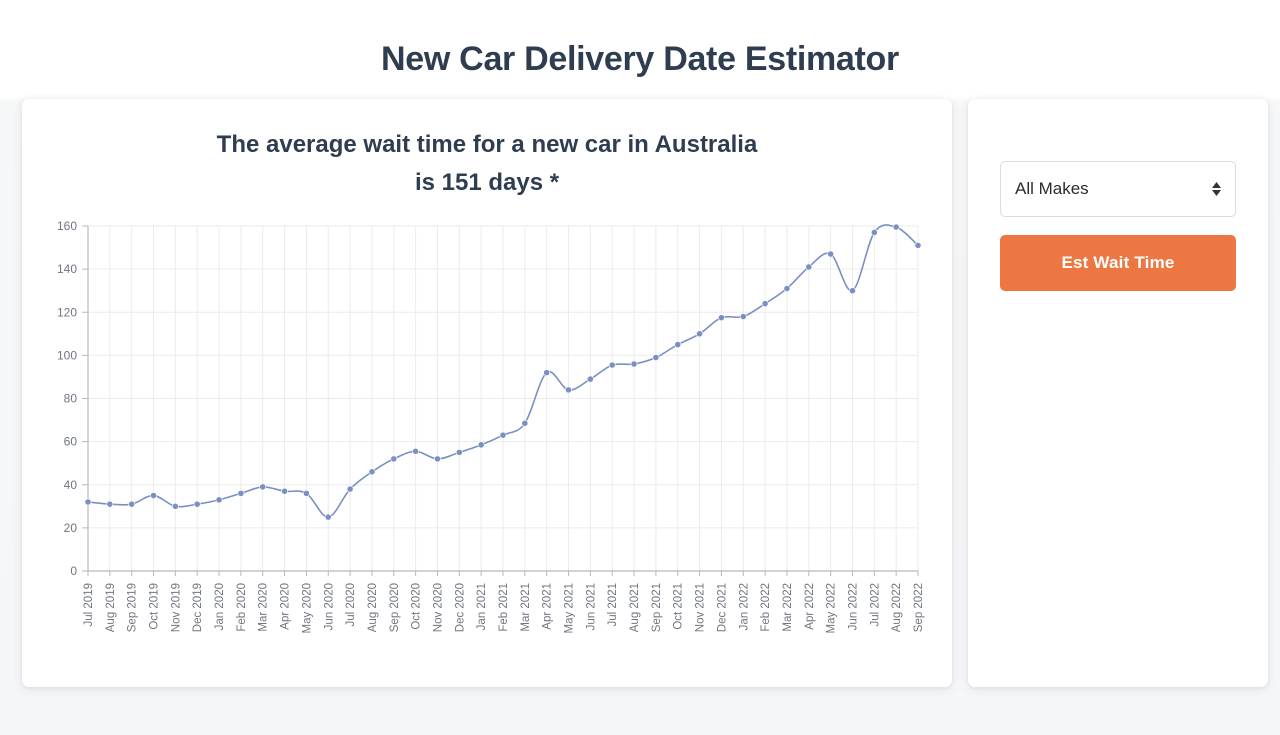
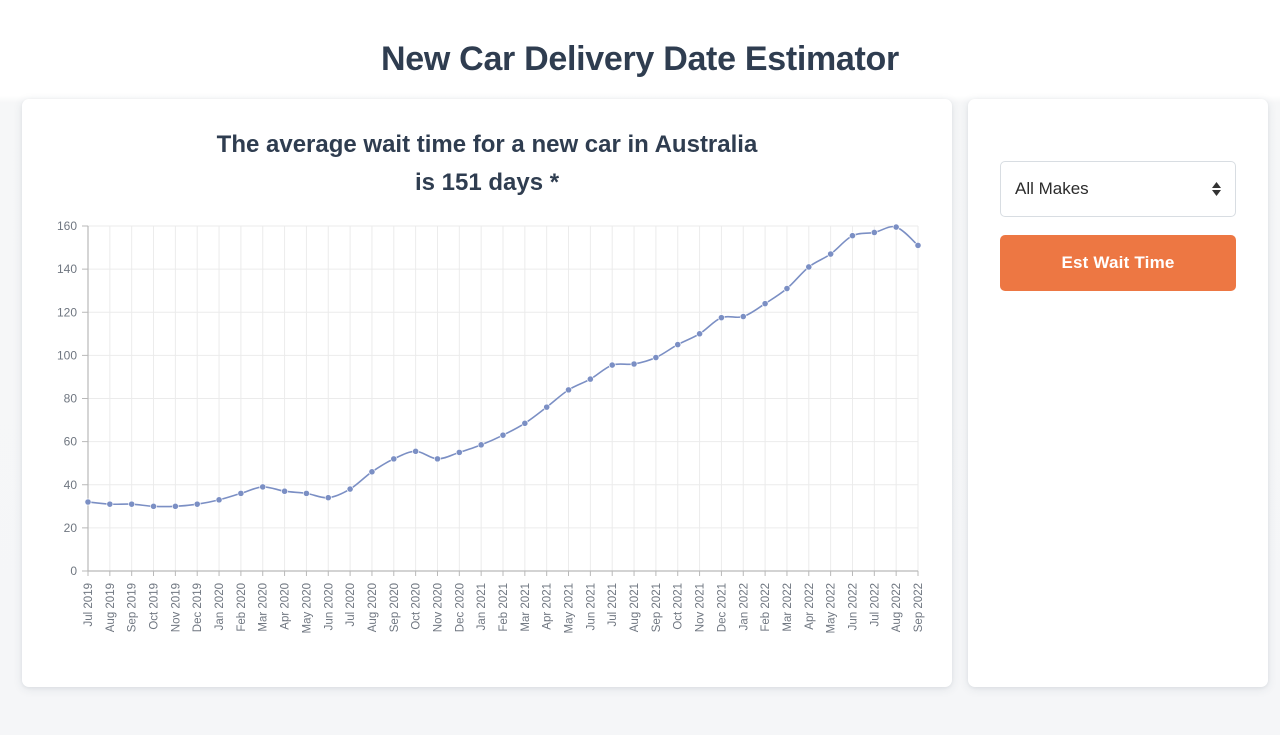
Oct 2019: 35 -> 30
Jun 2020: 25 -> 34
Apr 2021: 92 -> 76
Jun 2022: 130 -> 156
